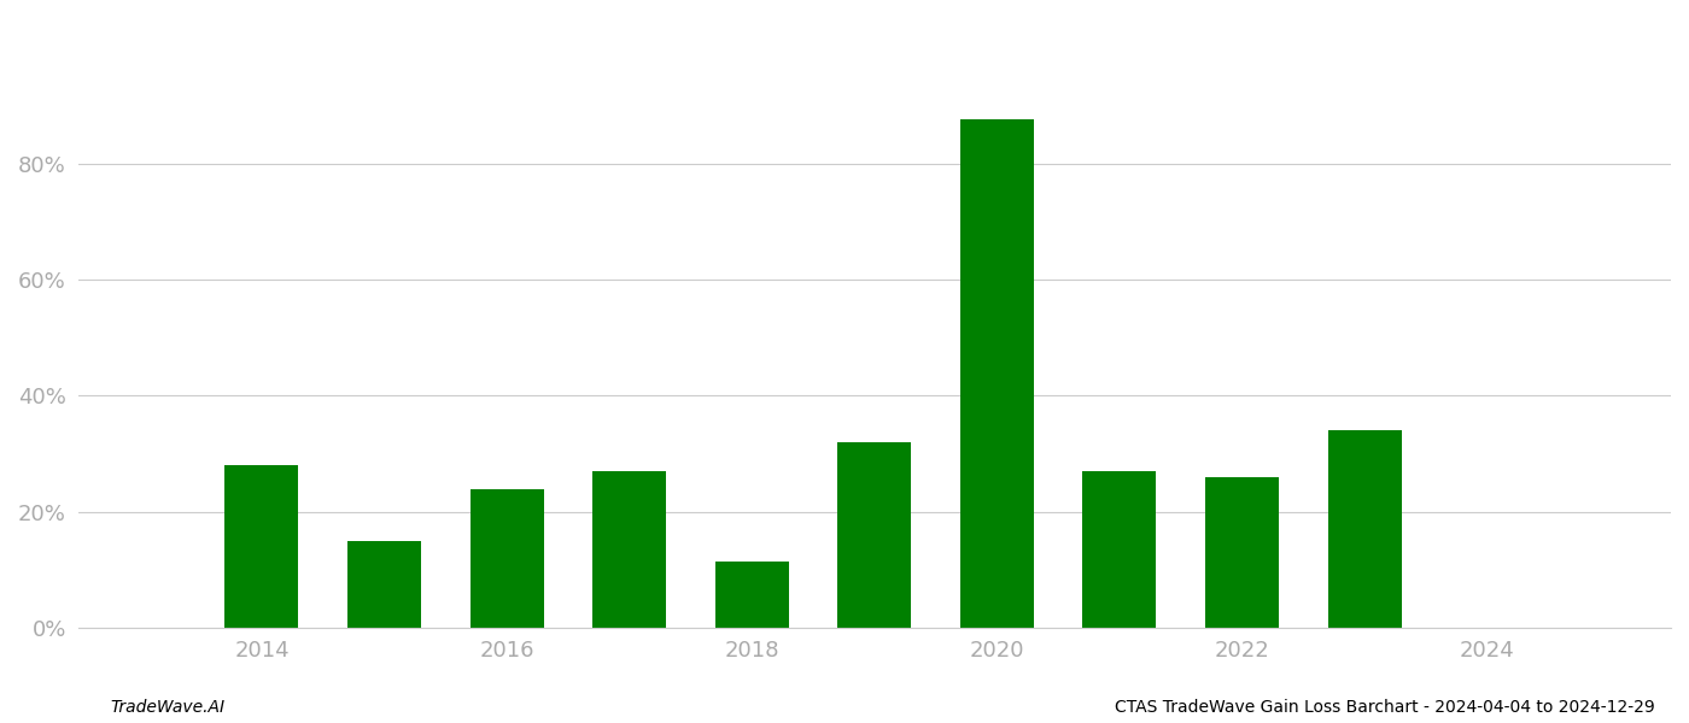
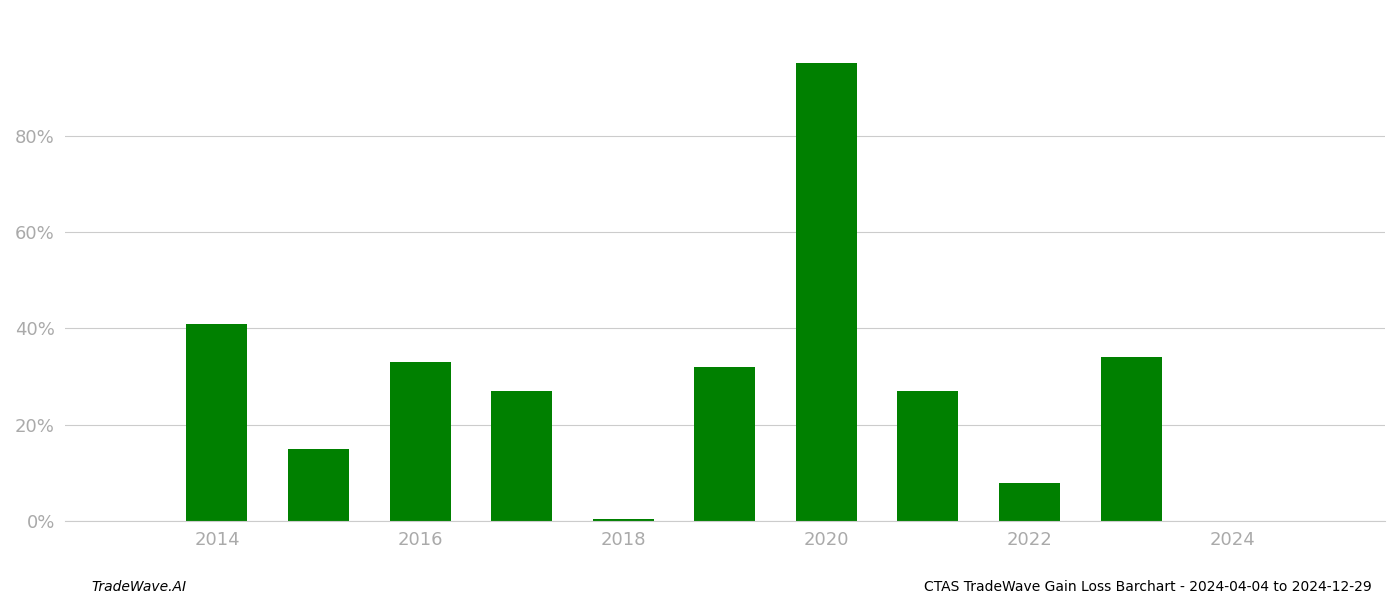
2014: 28.0% -> 41.0%
2016: 24.0% -> 33.0%
2018: 11.5% -> 0.5%
2020: 87.5% -> 95.0%
2022: 26.0% -> 8.0%
